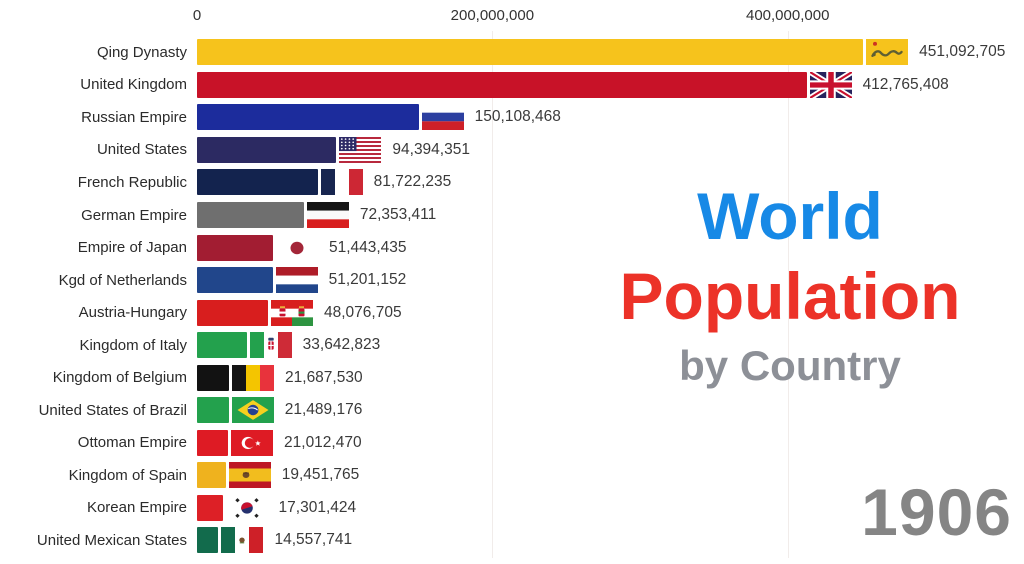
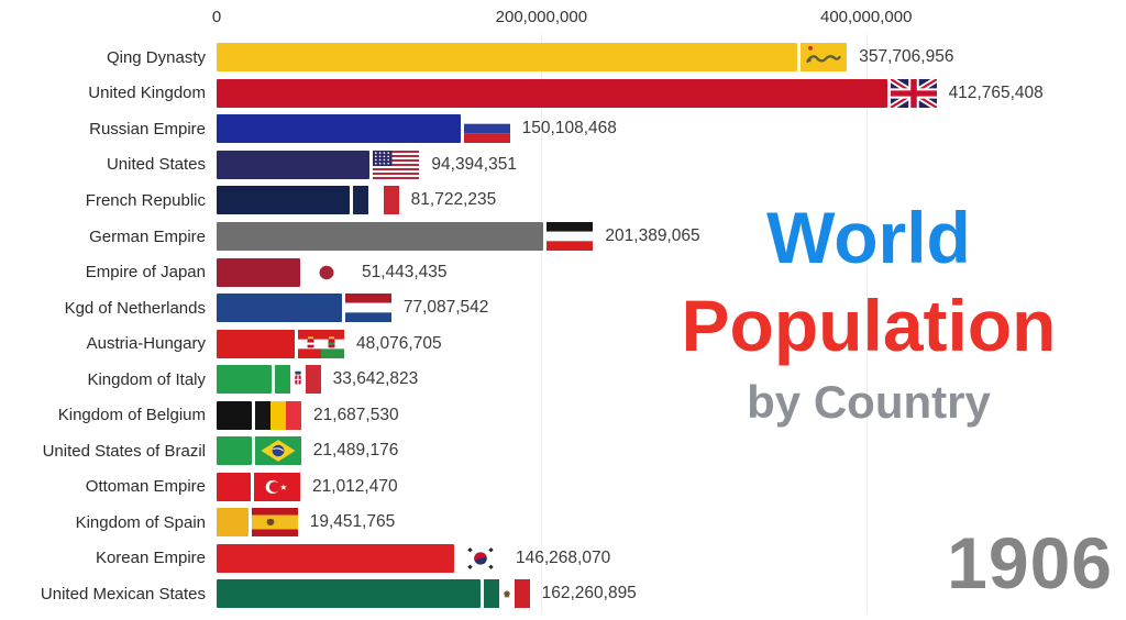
Qing Dynasty: 451,092,705 -> 357,706,956
German Empire: 72,353,411 -> 201,389,065
Kgd of Netherlands: 51,201,152 -> 77,087,542
Korean Empire: 17,301,424 -> 146,268,070
United Mexican States: 14,557,741 -> 162,260,895
